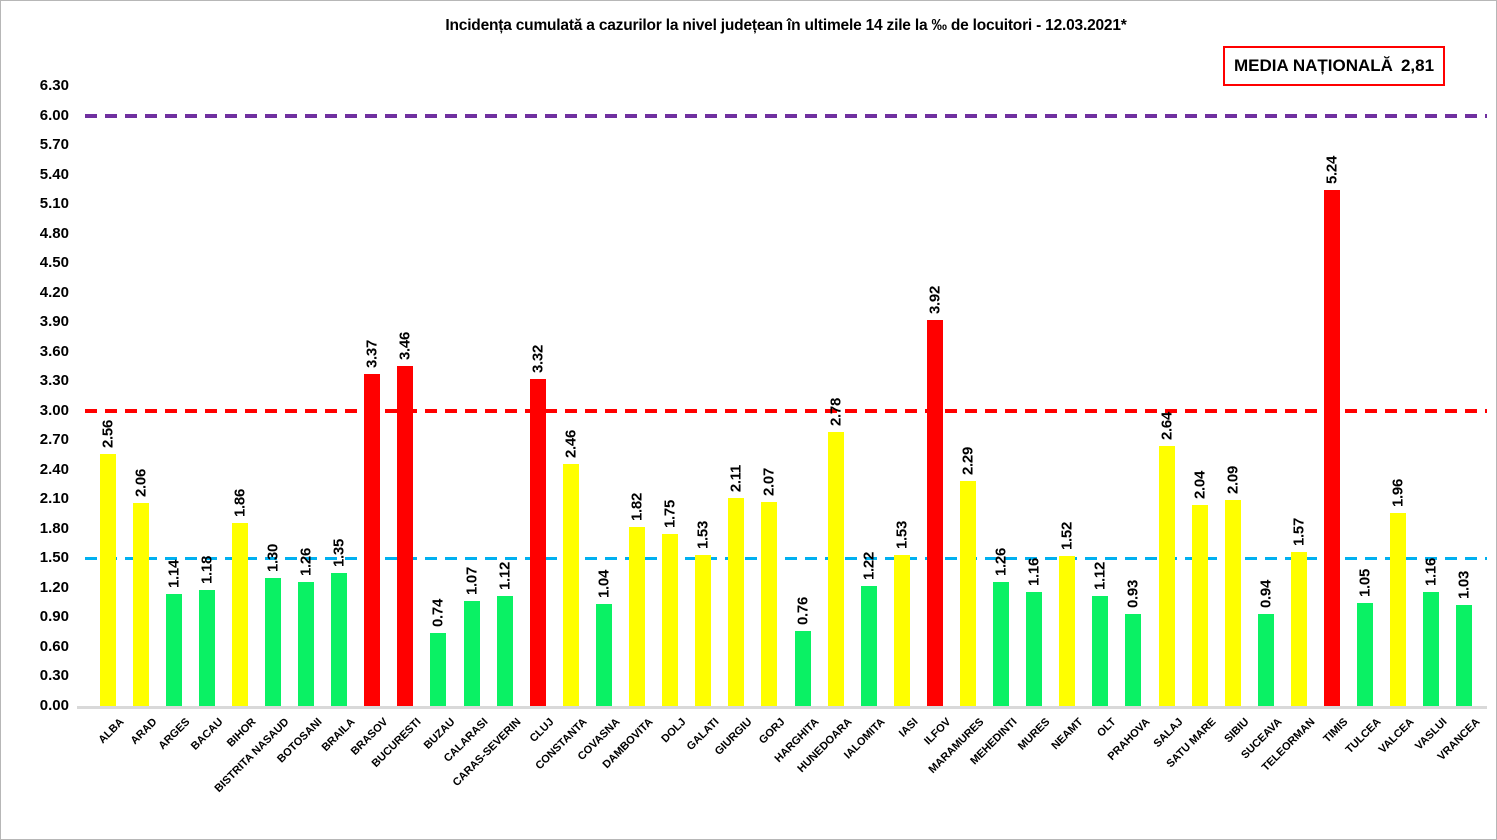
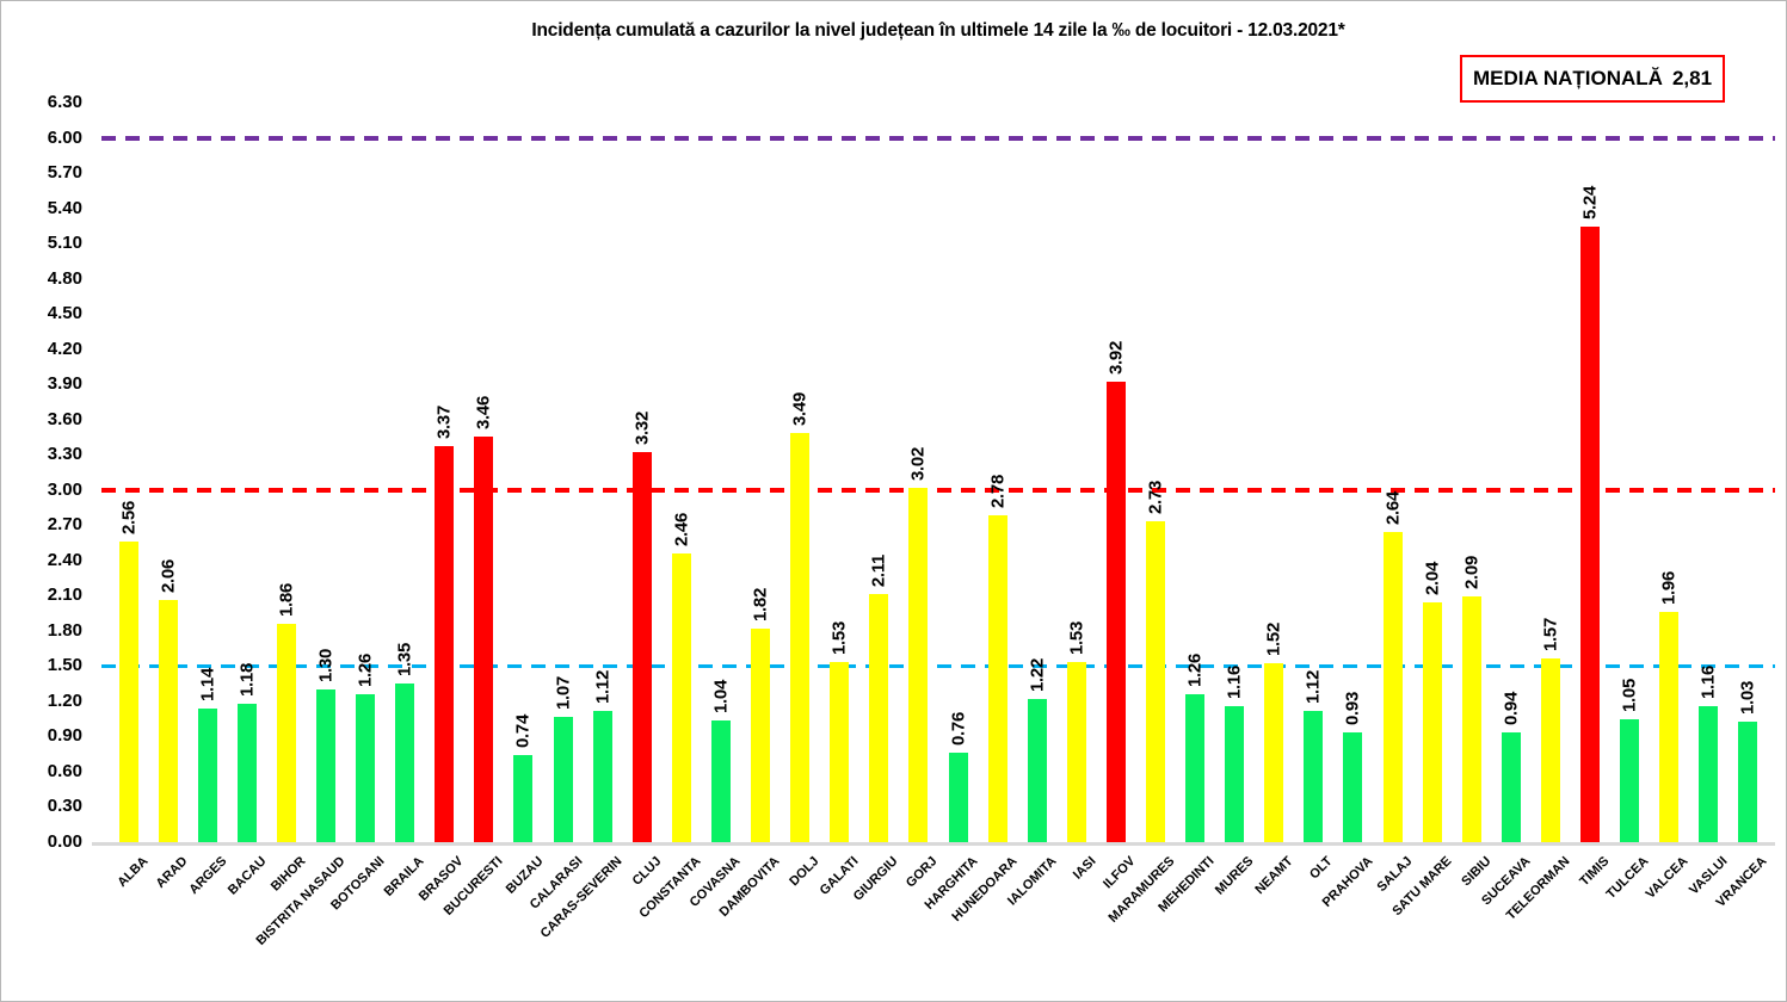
DOLJ: 1.75 -> 3.49
GORJ: 2.07 -> 3.02
MARAMURES: 2.29 -> 2.73
